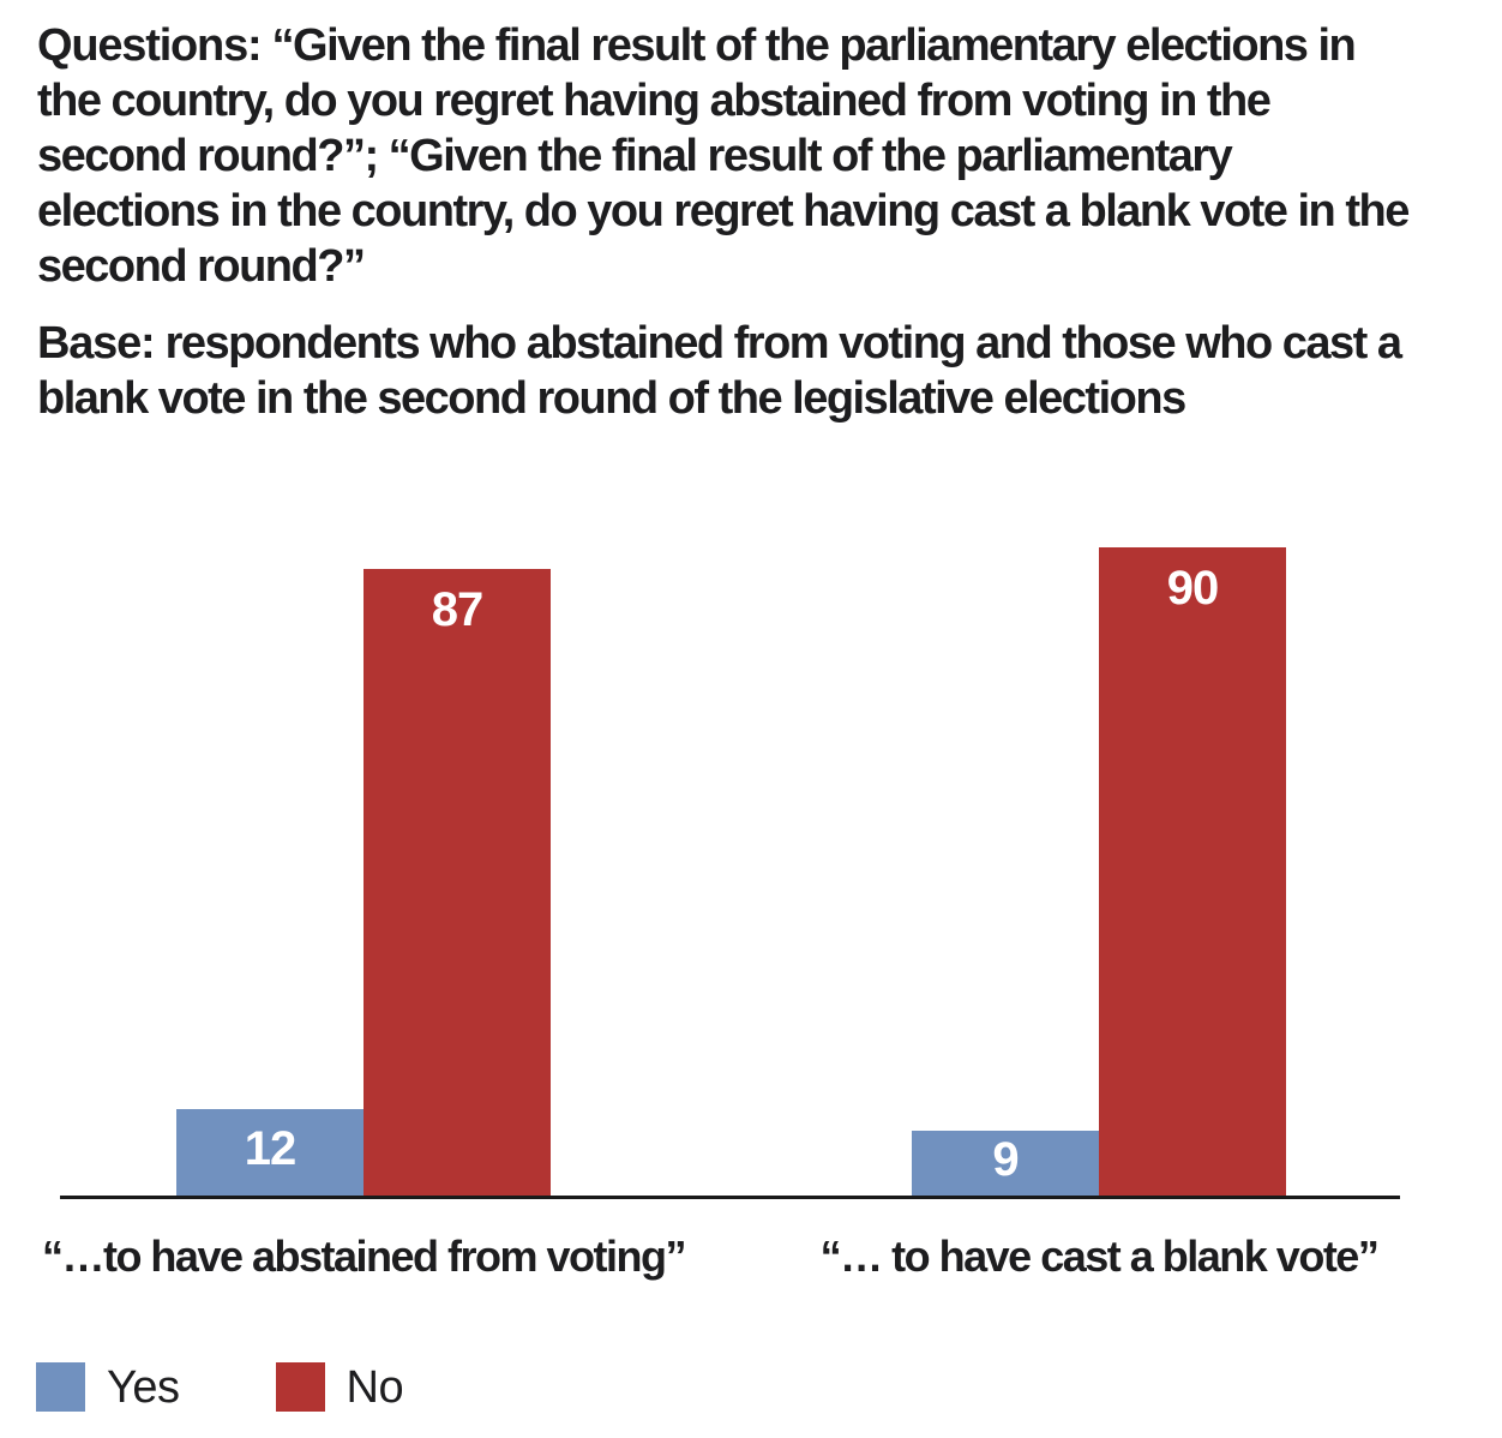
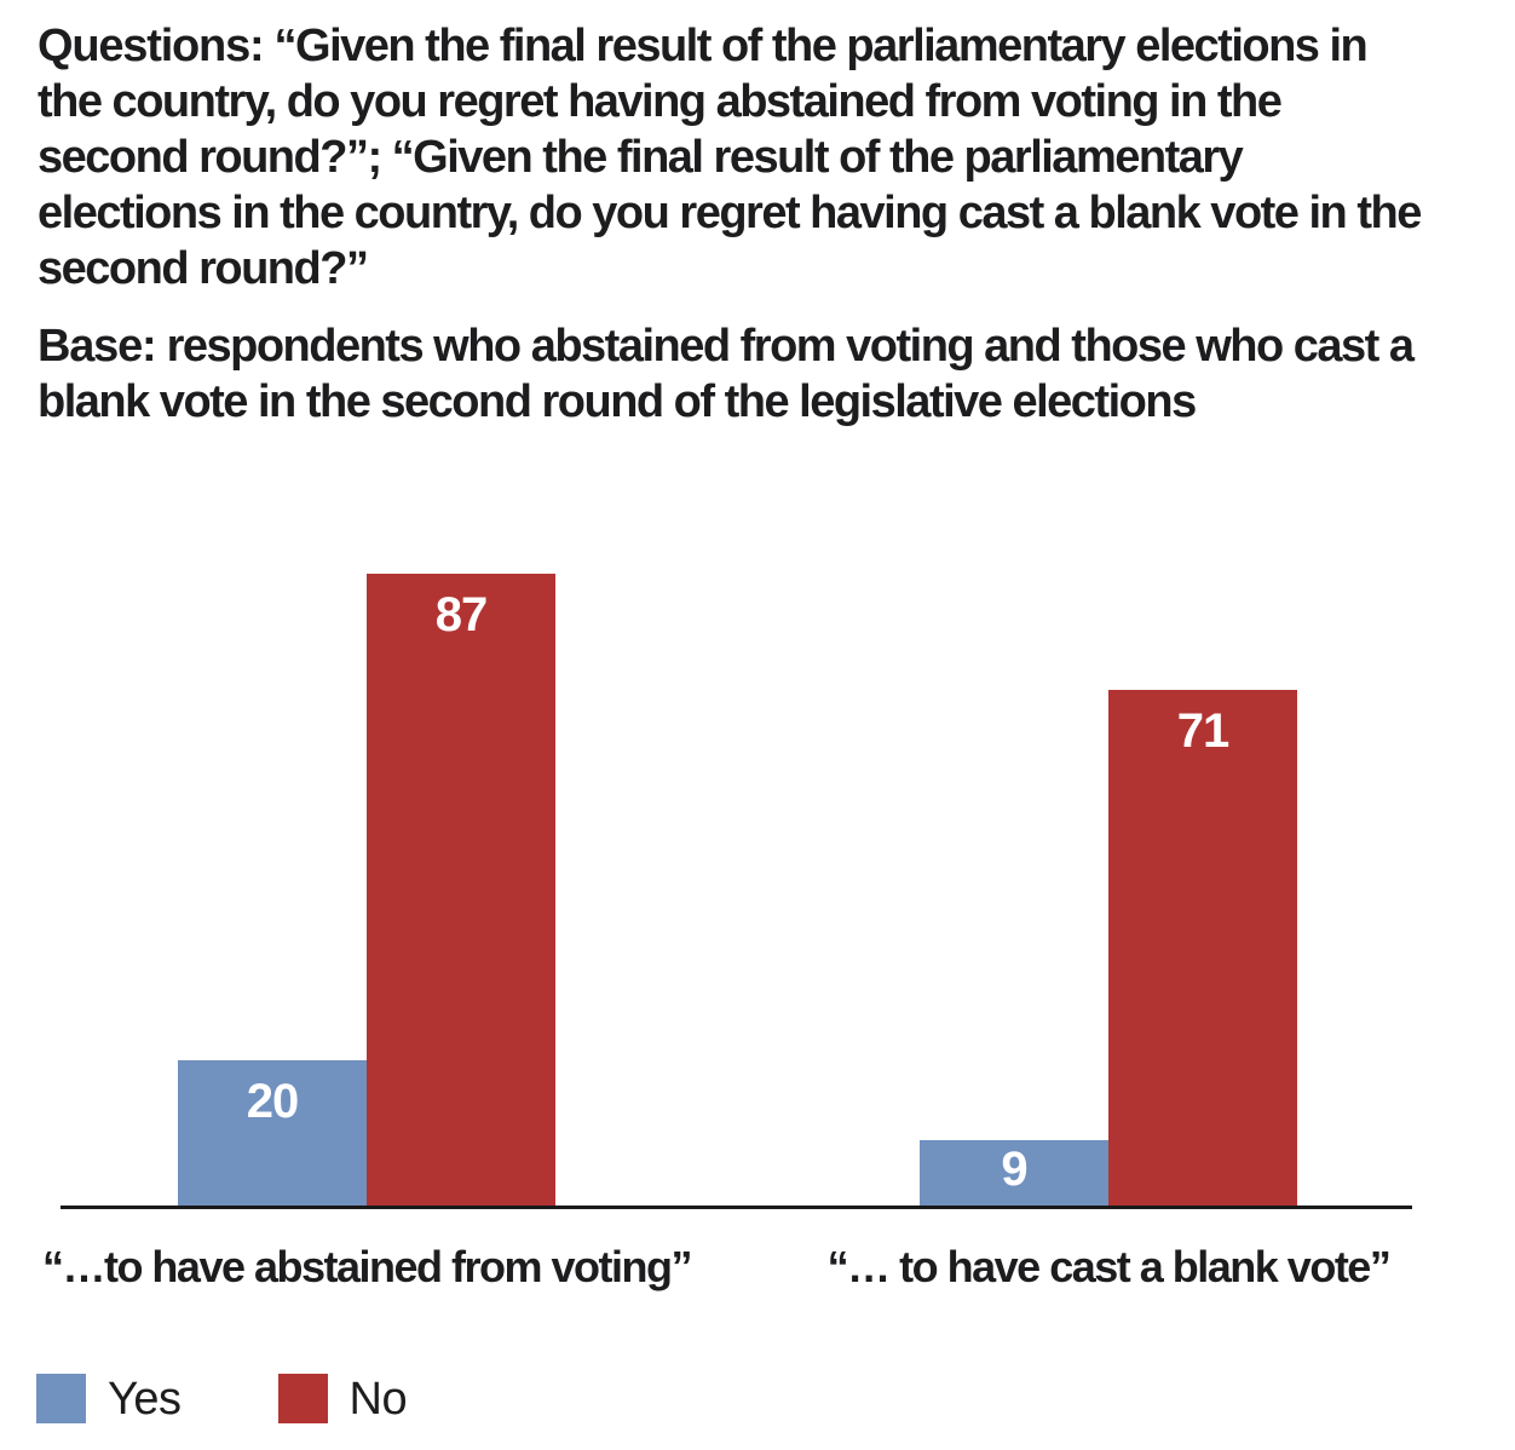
Yes/“…to have abstained from voting”: 12 -> 20
No/“… to have cast a blank vote”: 90 -> 71
